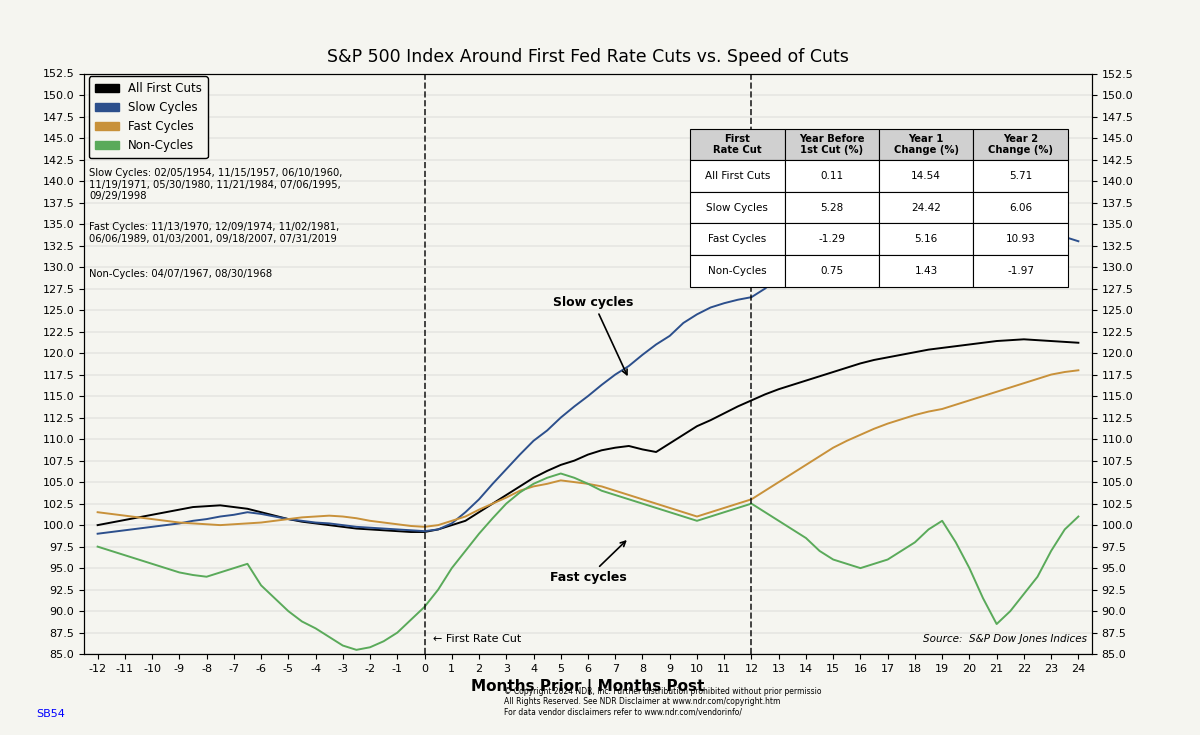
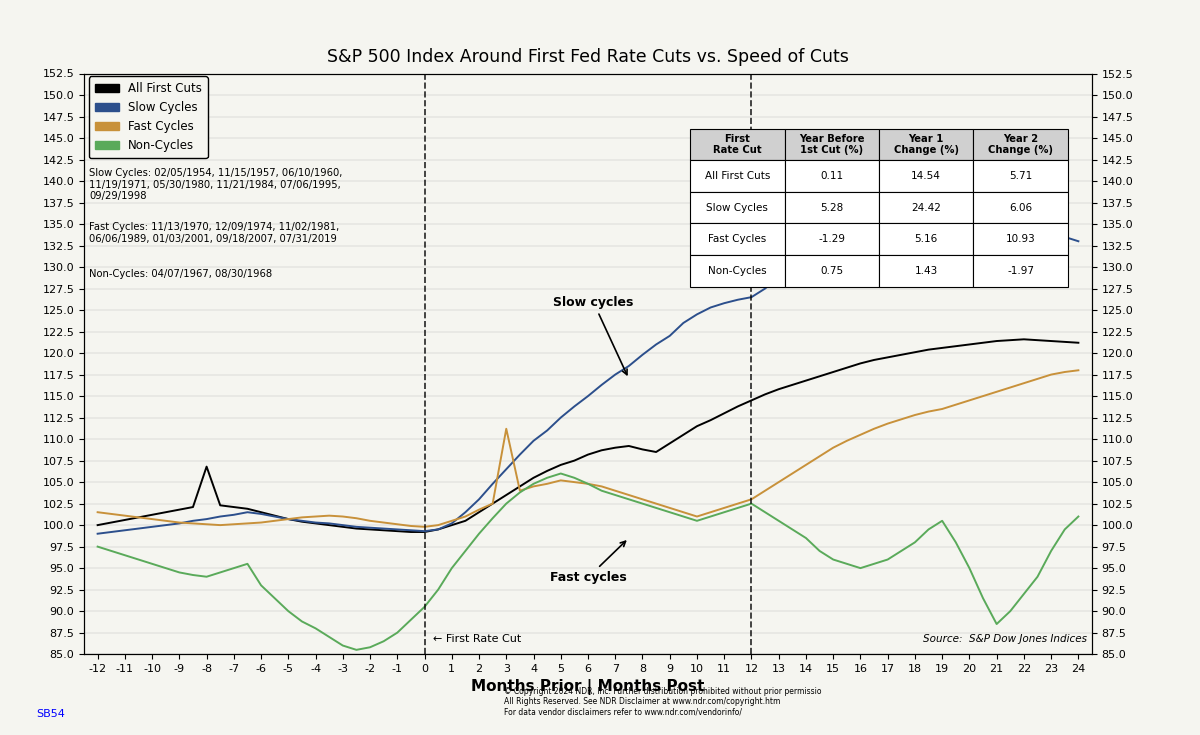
All First Cuts/-8: 102.2 -> 106.8
Fast Cycles/3: 103.2 -> 111.2
